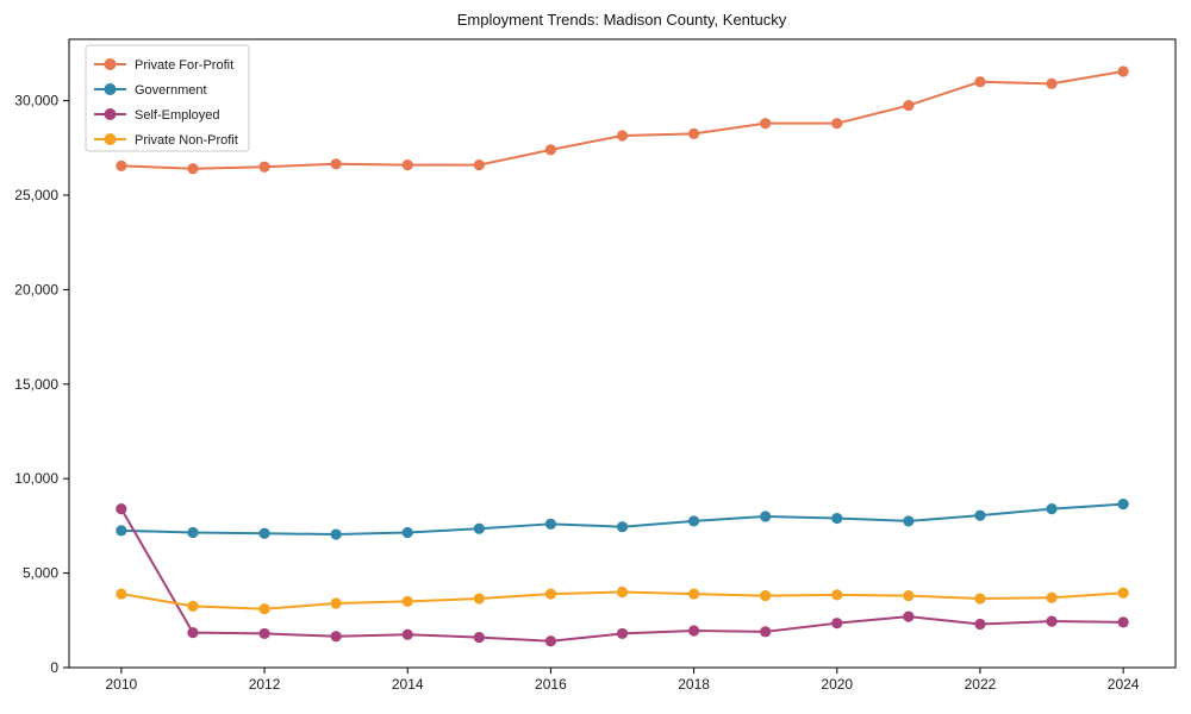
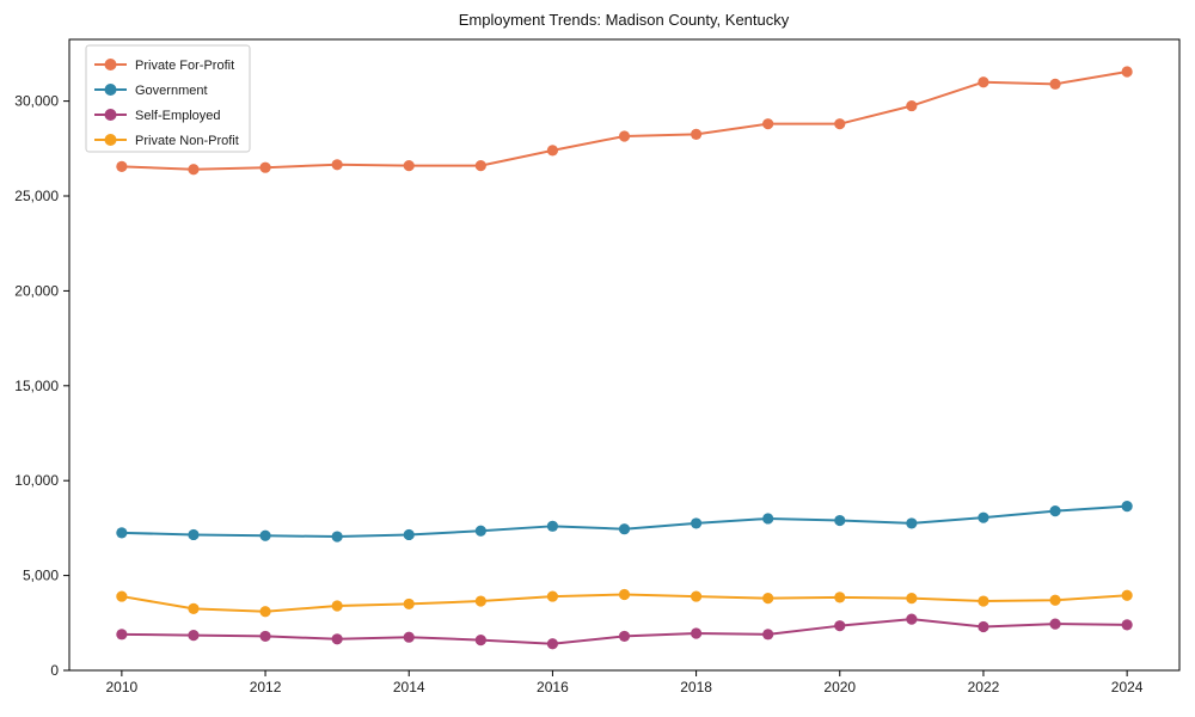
Self-Employed/2010: 8400 -> 1900
